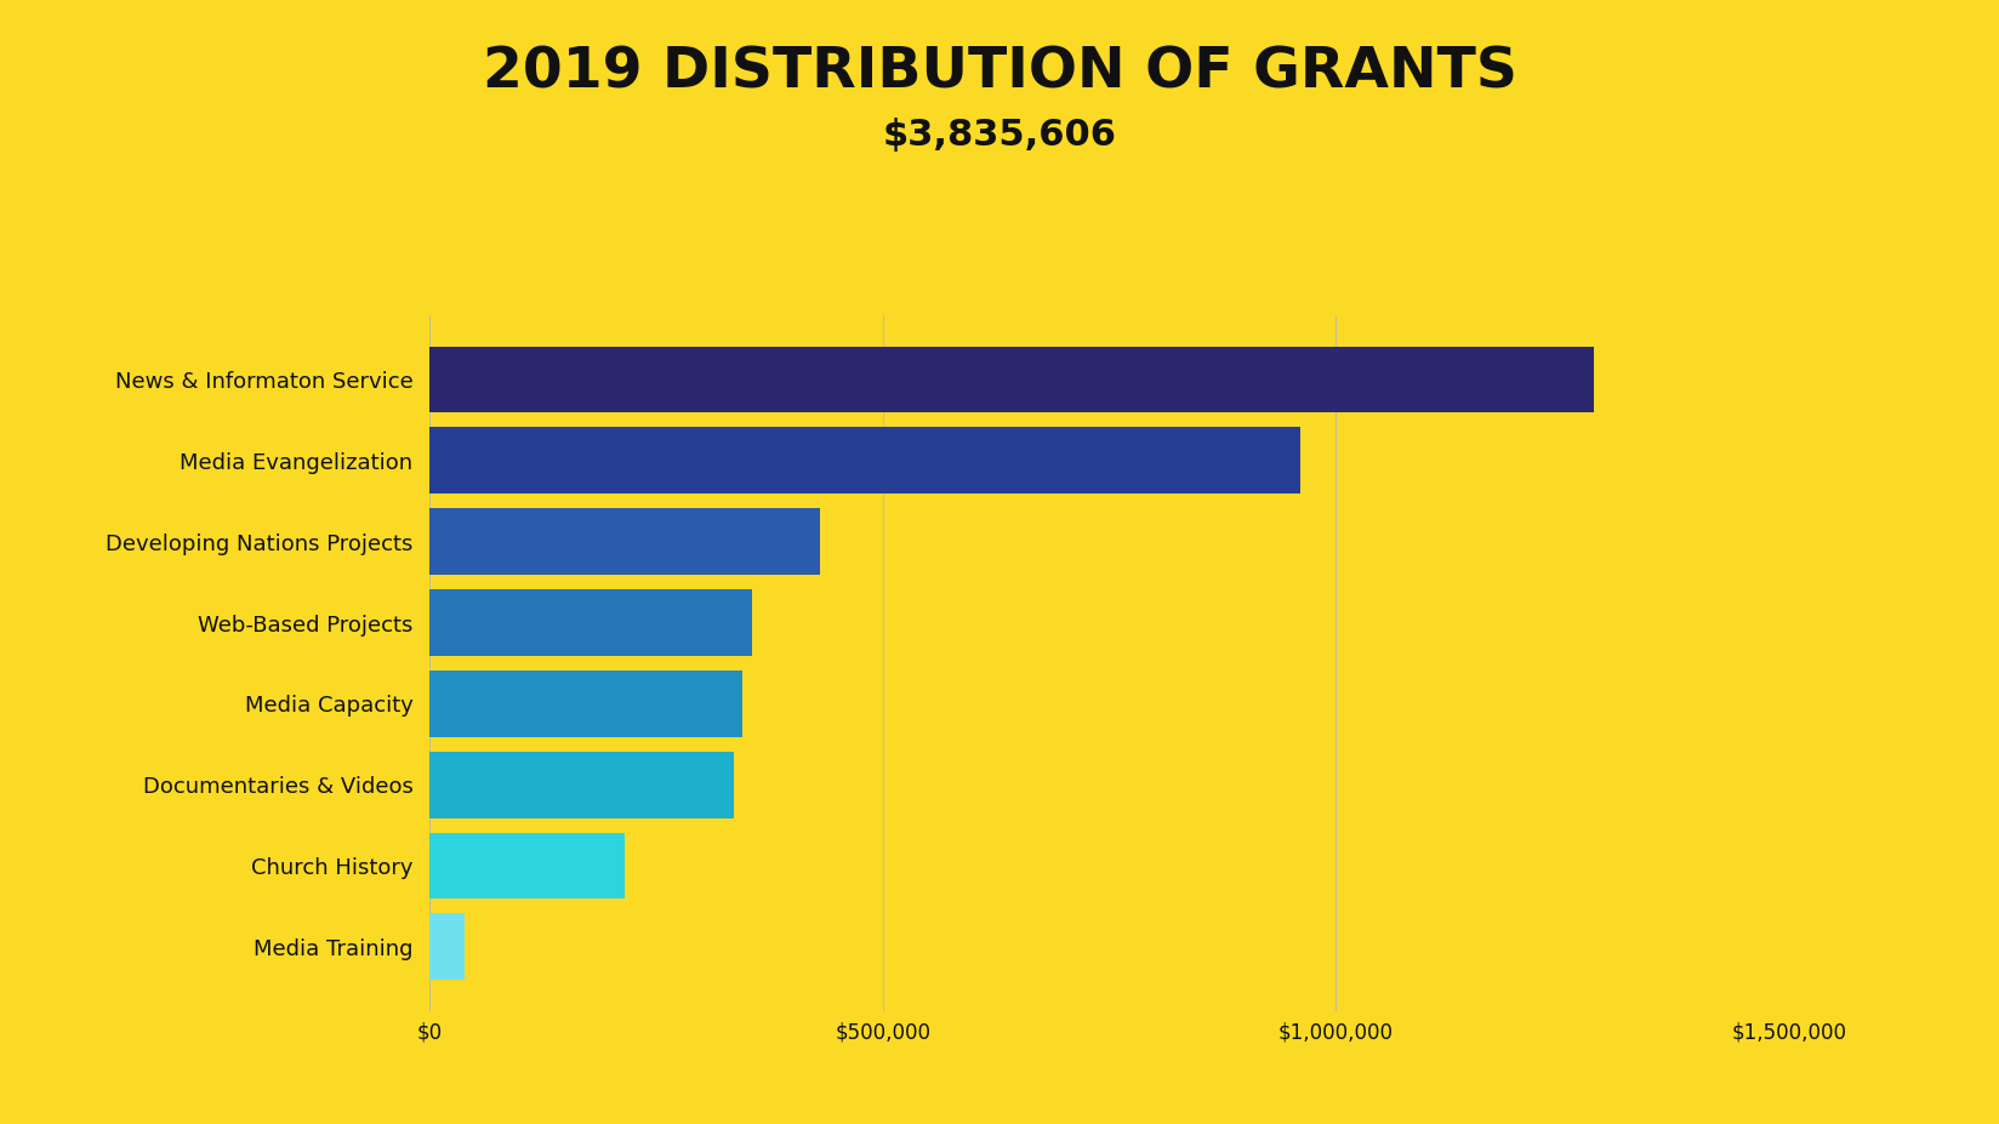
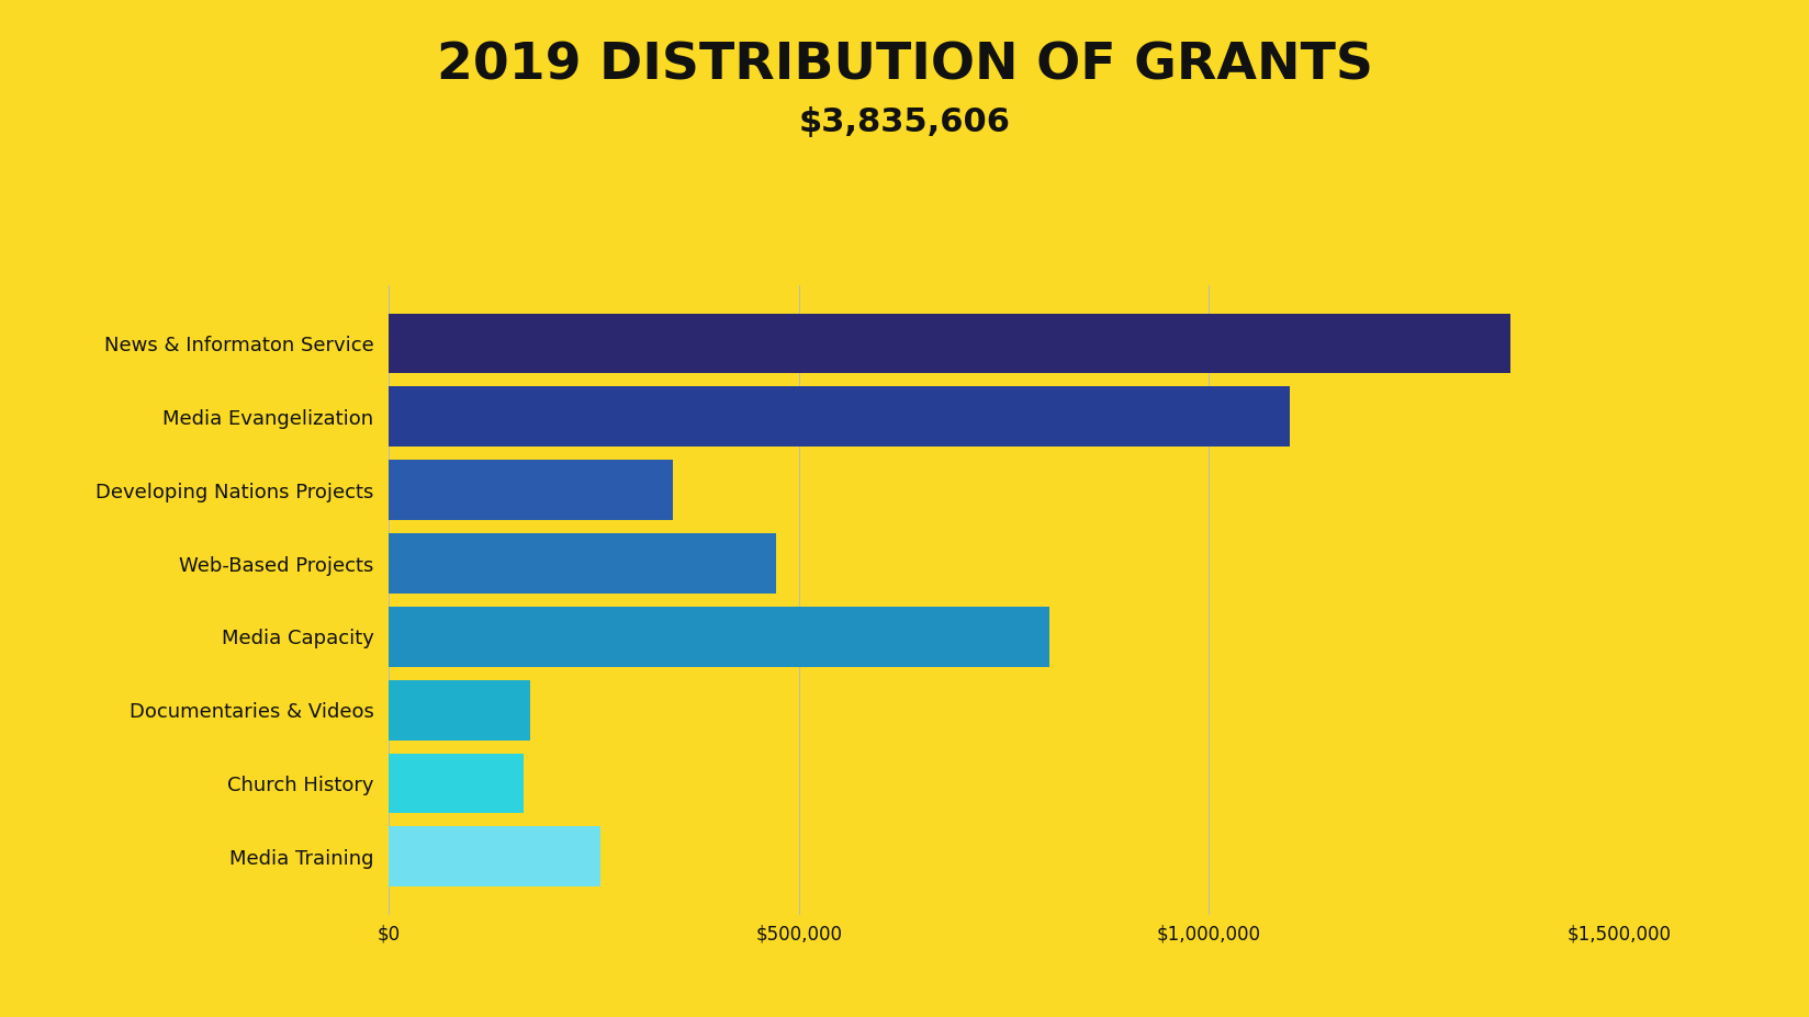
News & Informaton Service: $1,285,000 -> $1,368,000
Media Evangelization: $960,000 -> $1,098,000
Developing Nations Projects: $430,000 -> $346,000
Web-Based Projects: $355,000 -> $472,000
Media Capacity: $345,000 -> $806,000
Documentaries & Videos: $335,000 -> $172,000
Church History: $215,000 -> $164,000
Media Training: $38,000 -> $258,000
